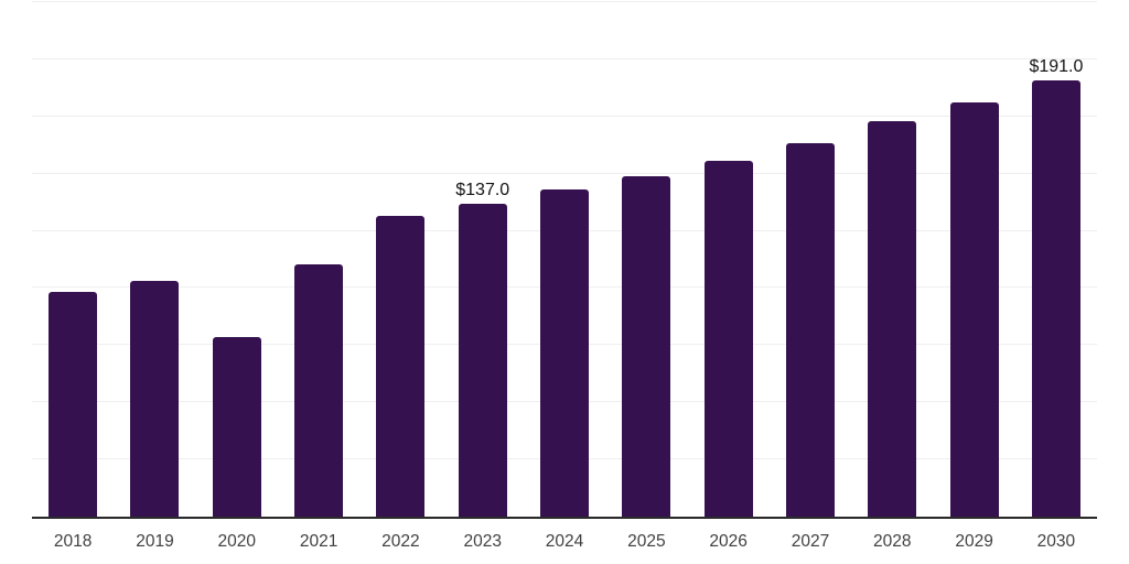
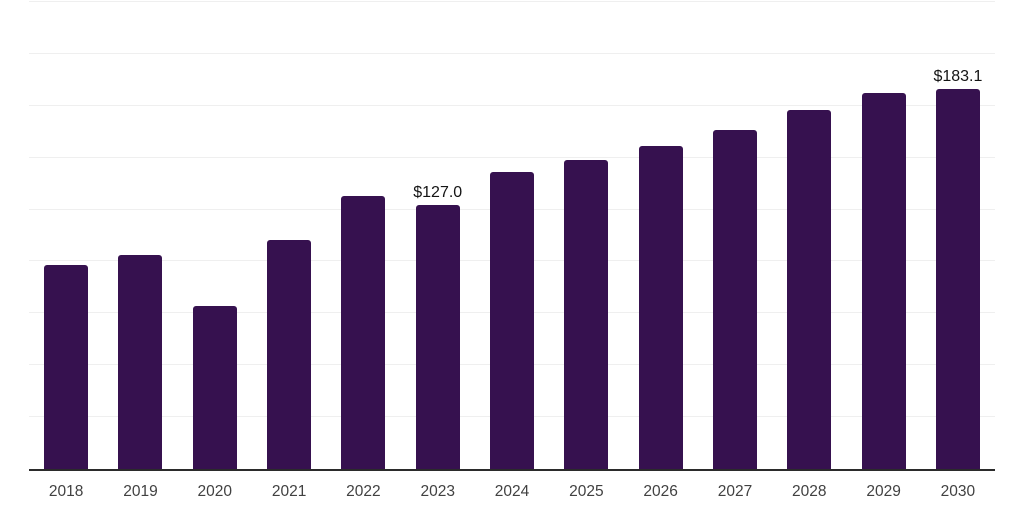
2023: $137.0 -> $127.0
2030: $191.0 -> $183.1
